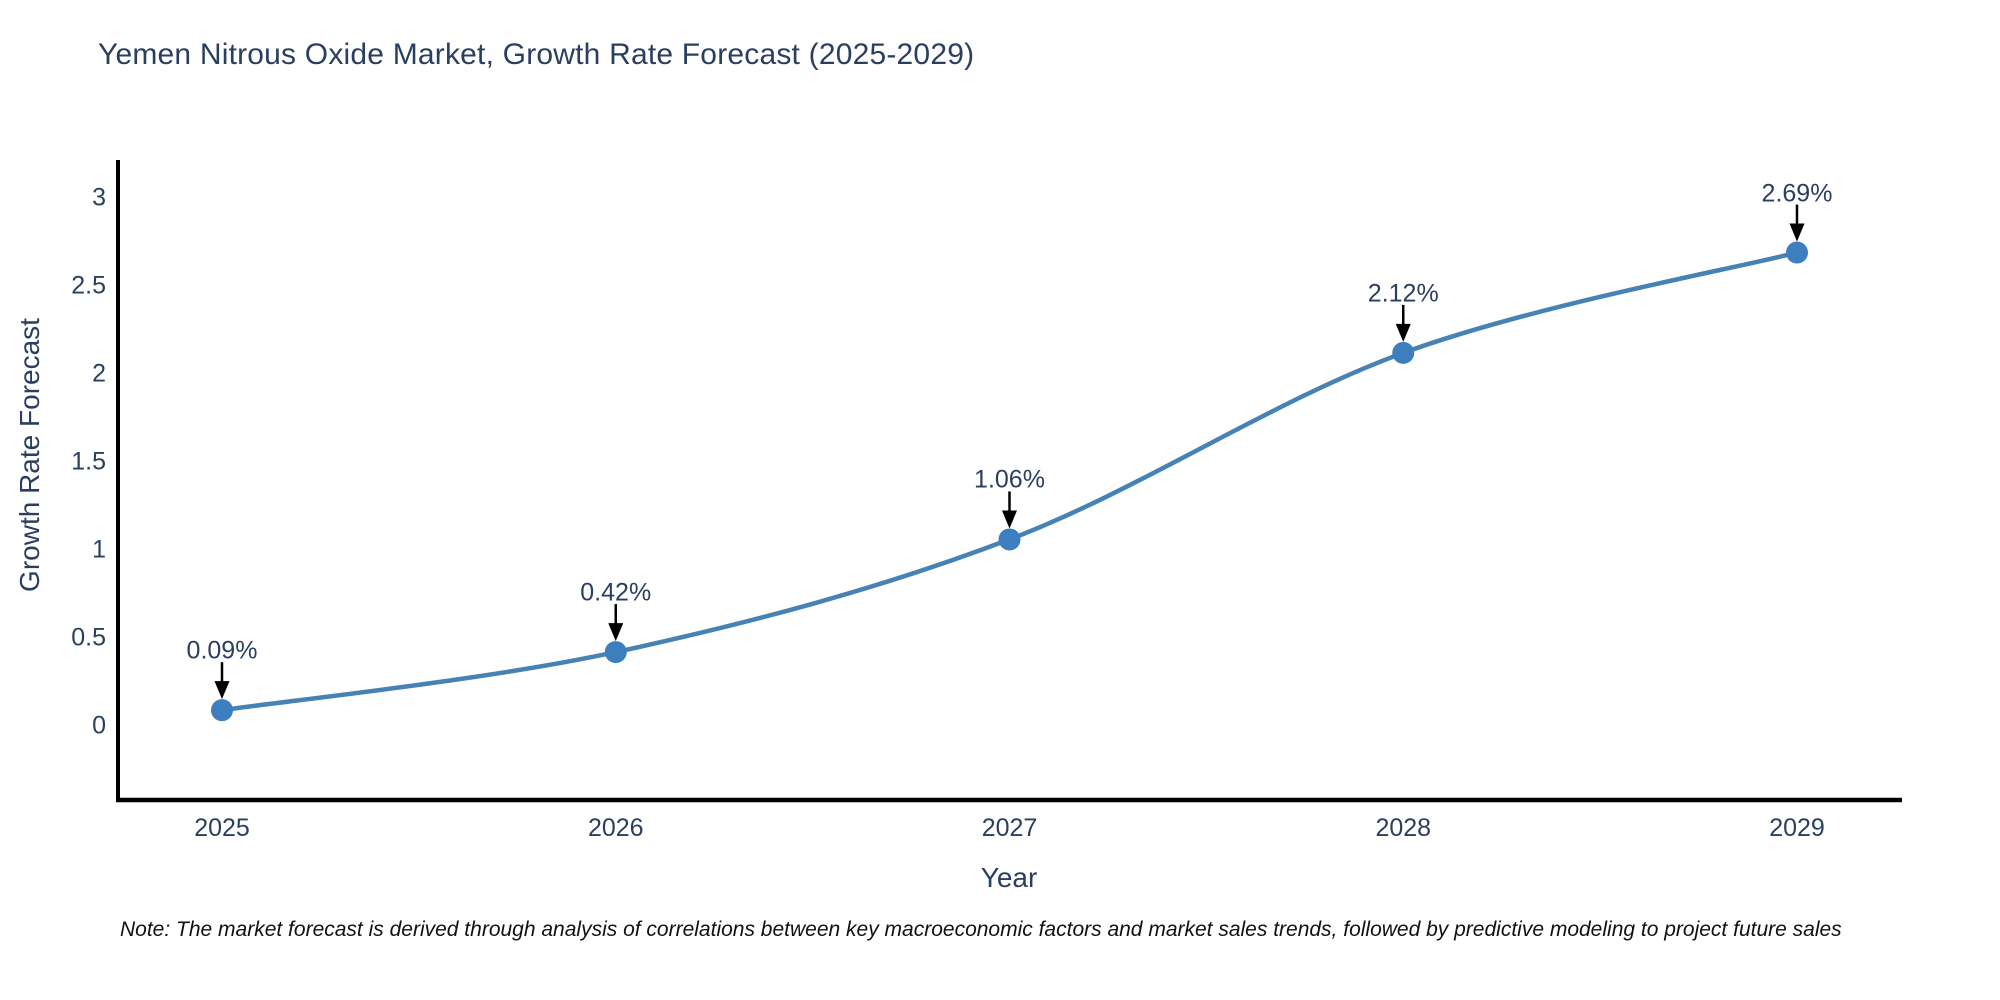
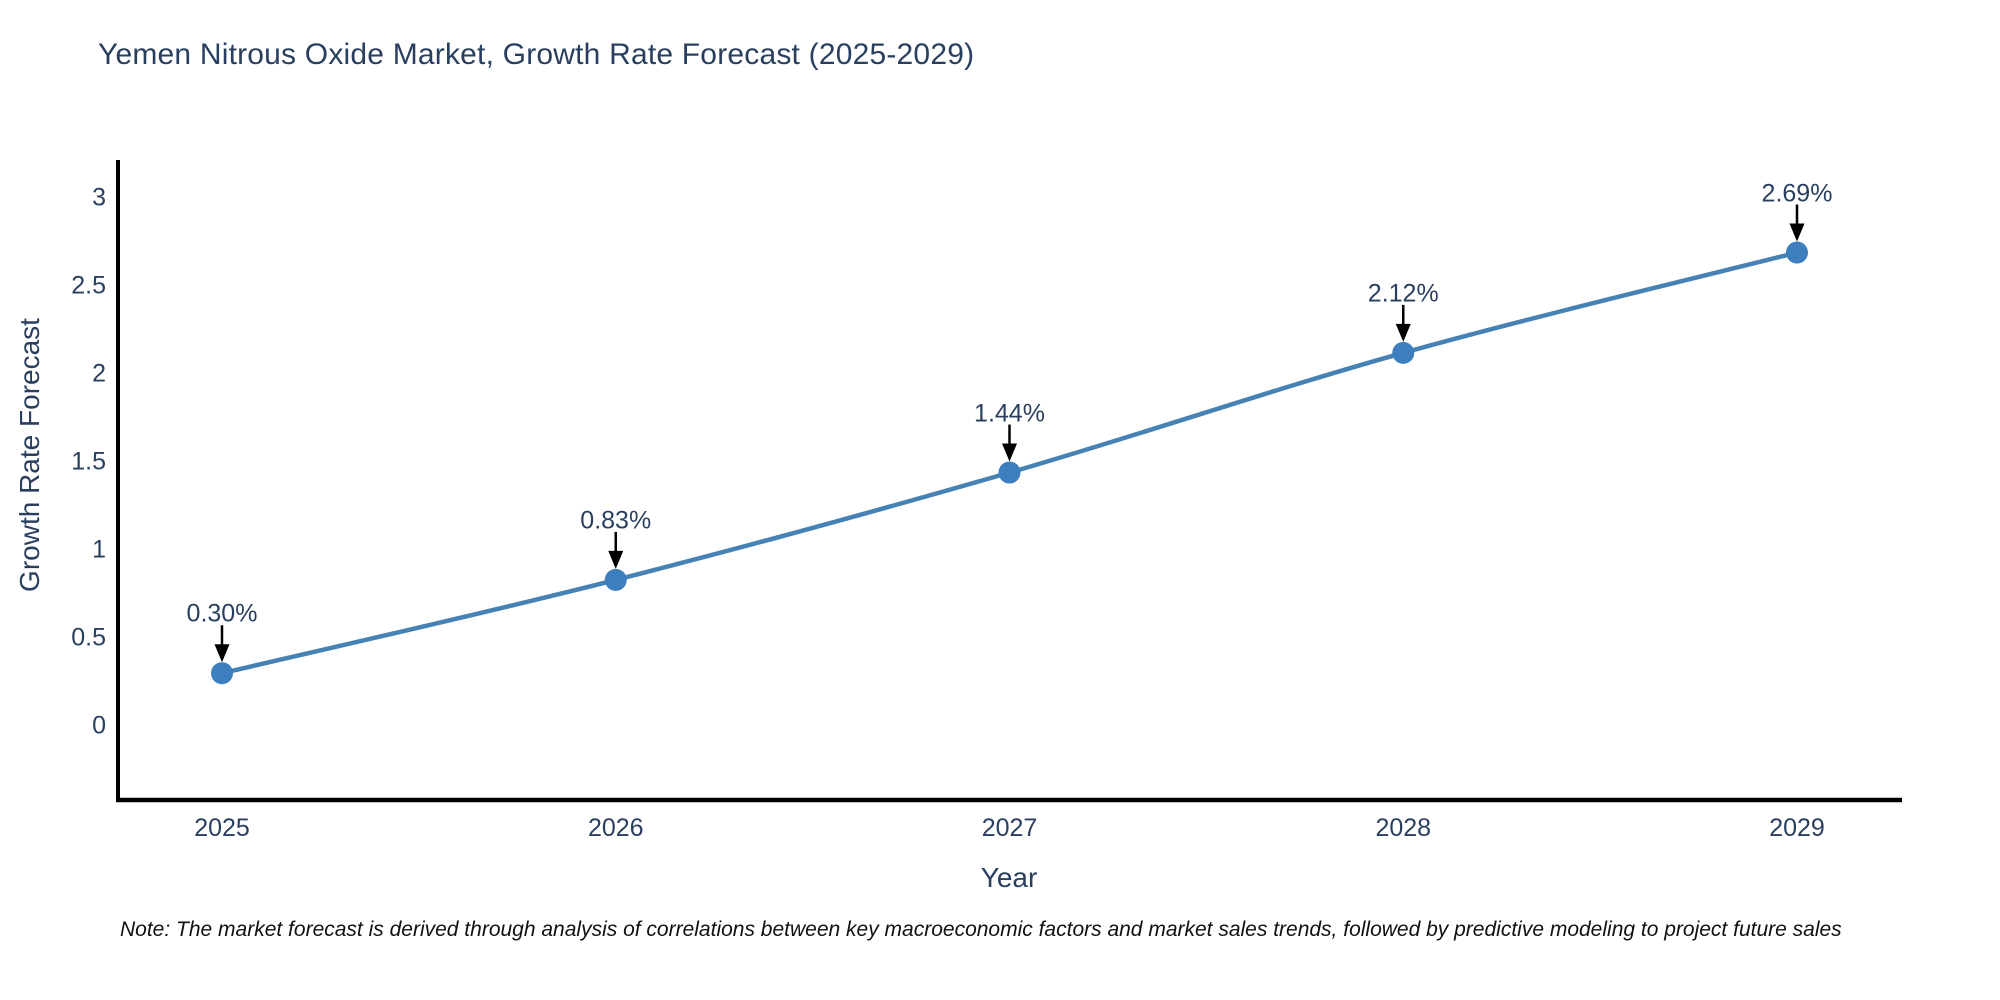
2025: 0.09% -> 0.30%
2026: 0.42% -> 0.83%
2027: 1.06% -> 1.44%
